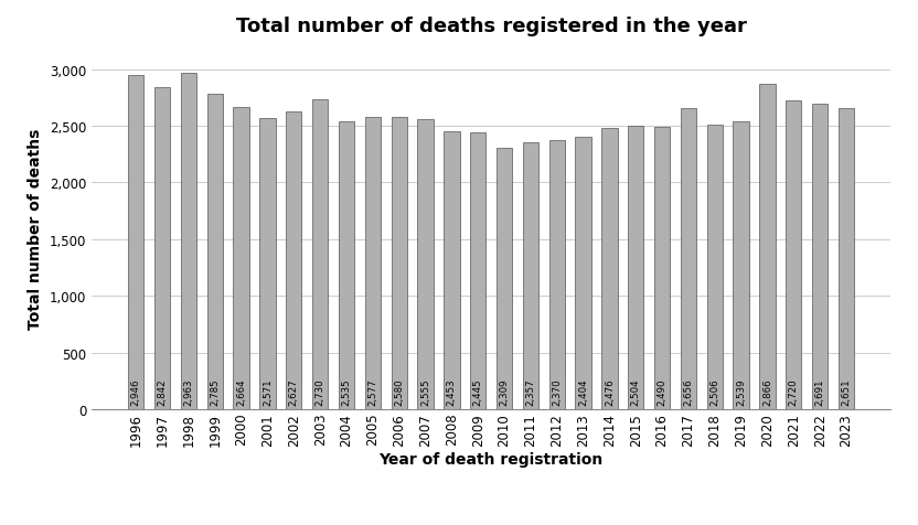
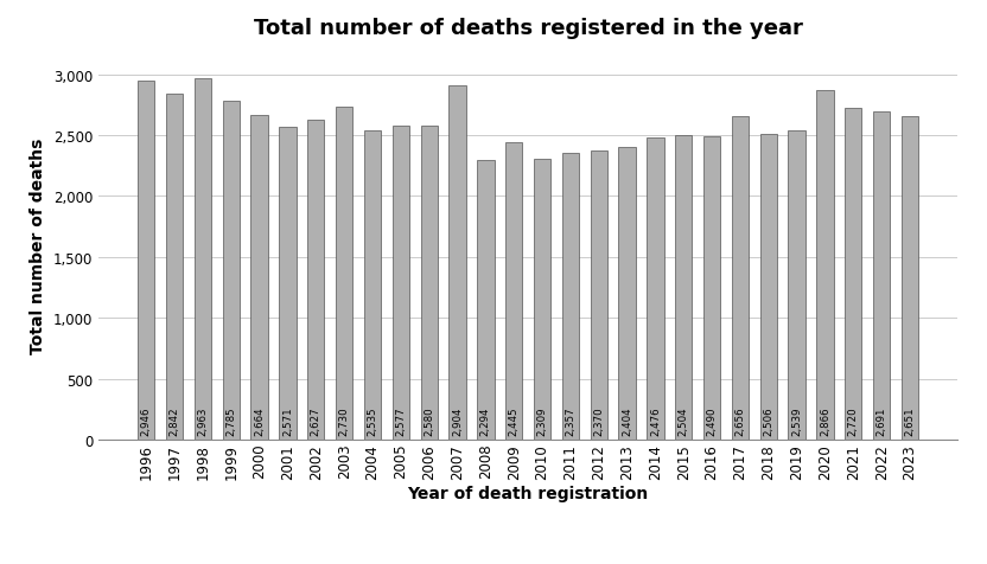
2007: 2,555 -> 2,904
2008: 2,453 -> 2,294
